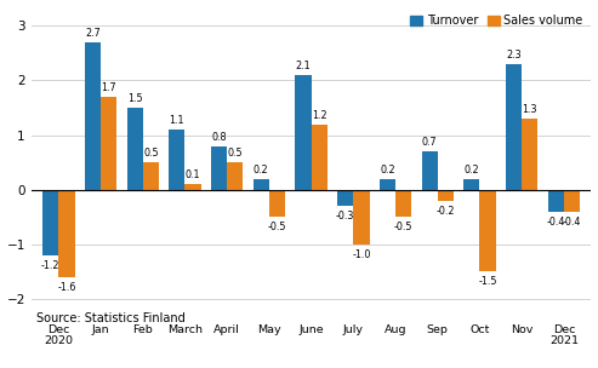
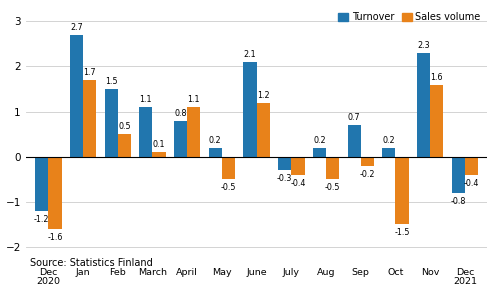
Sales volume/April: 0.5 -> 1.1
Sales volume/July: -1.0 -> -0.4
Sales volume/Nov: 1.3 -> 1.6
Turnover/Dec 2021: -0.4 -> -0.8
